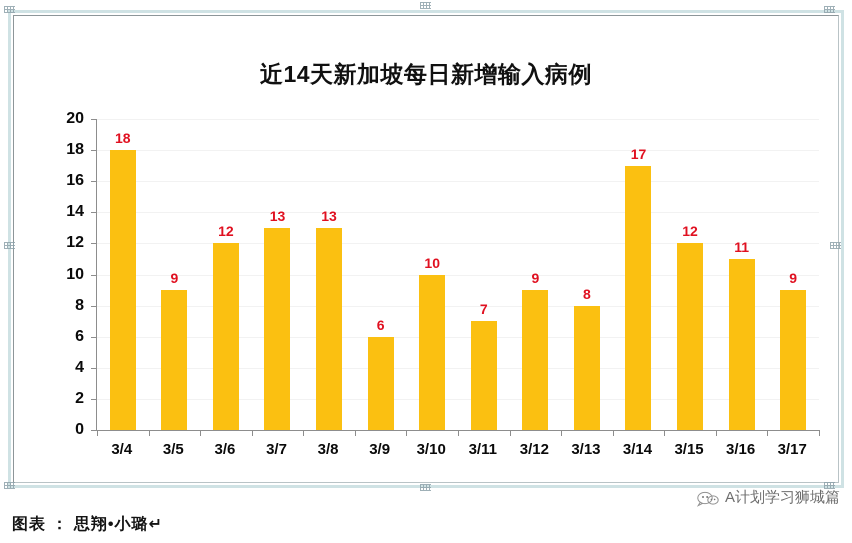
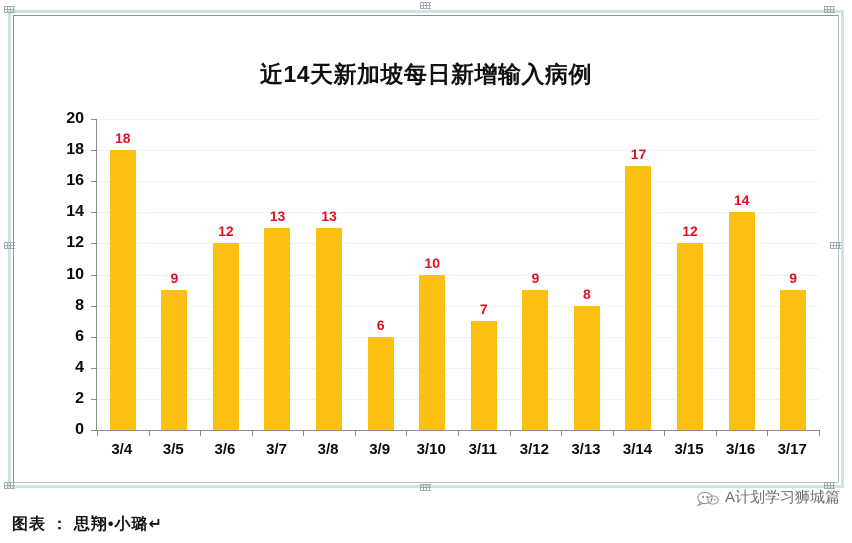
3/16: 11 -> 14
